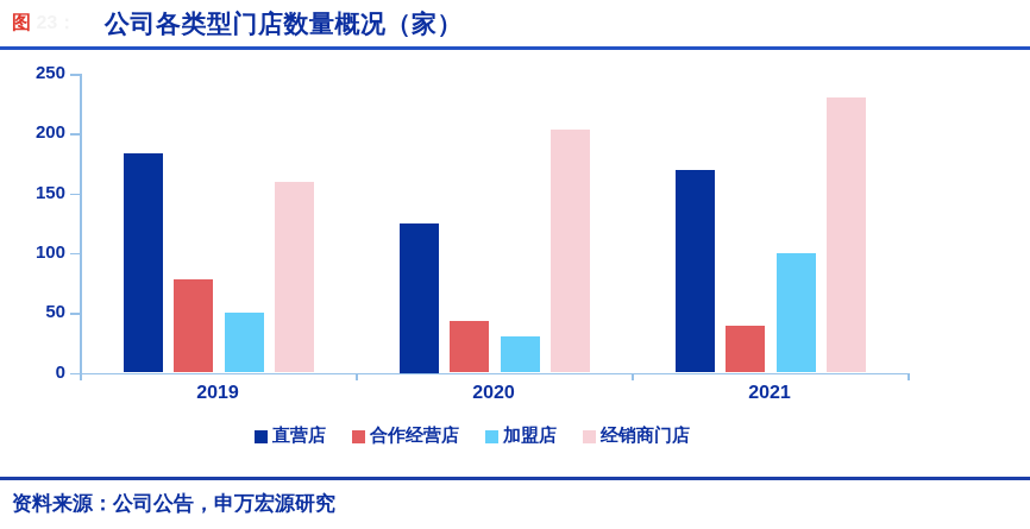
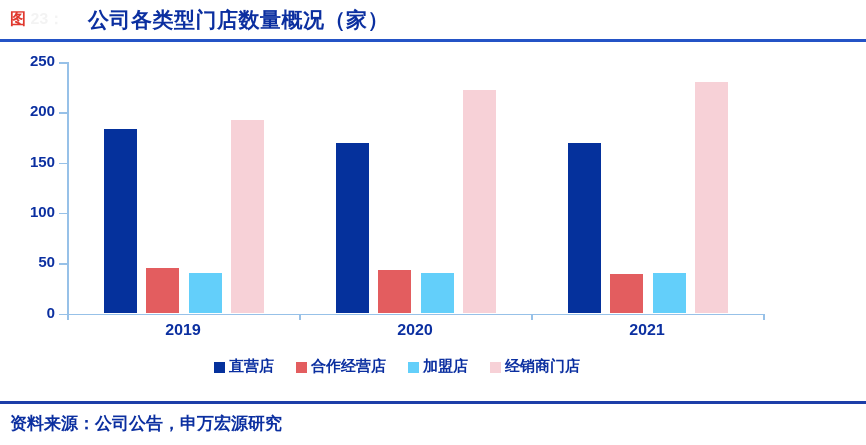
合作经营店/2019: 78 -> 45
加盟店/2019: 50 -> 40
经销商门店/2019: 160 -> 192
直营店/2020: 125 -> 169
加盟店/2020: 30 -> 40
经销商门店/2020: 203 -> 222
加盟店/2021: 100 -> 40
